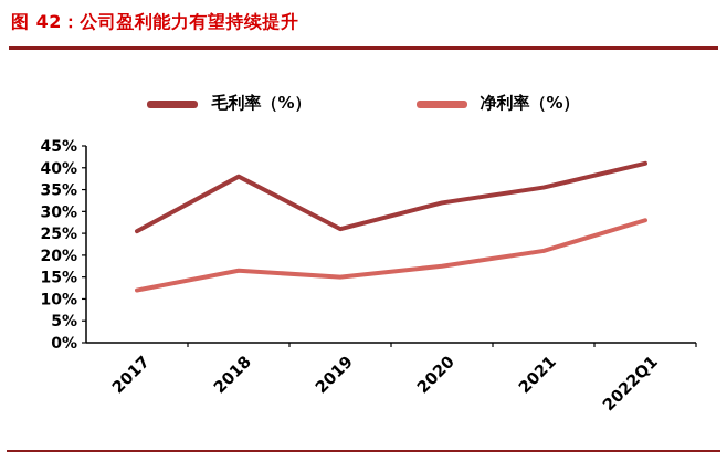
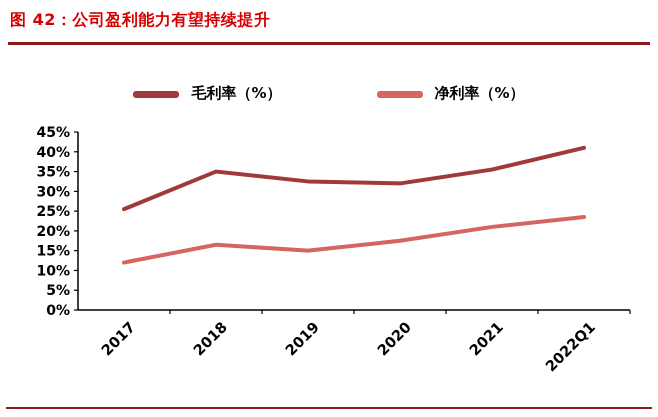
毛利率（%）/2018: 38% -> 35%
毛利率（%）/2019: 26% -> 32%
净利率（%）/2022Q1: 28% -> 24%
